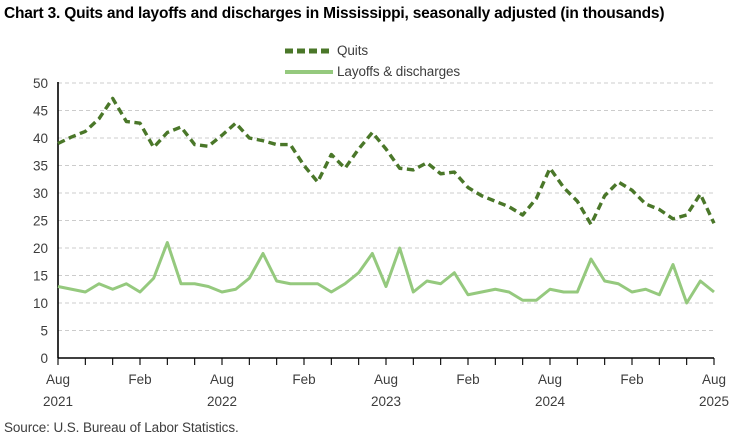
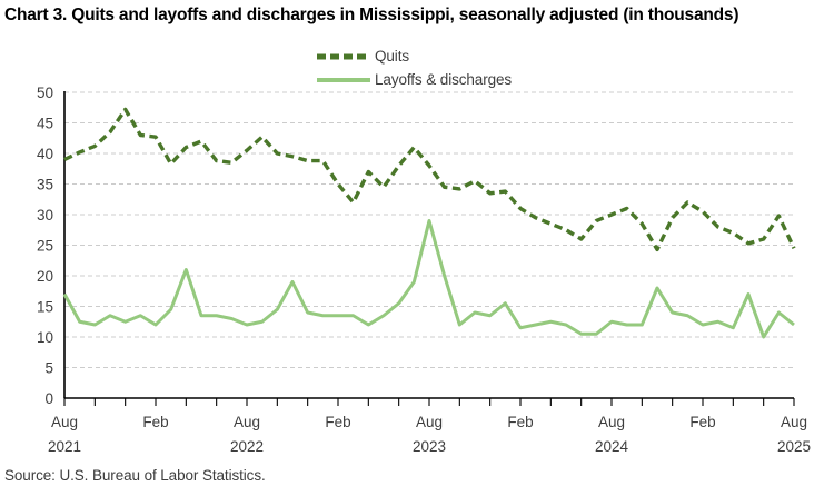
Layoffs & discharges/Aug 2021: 13 -> 17
Layoffs & discharges/Aug 2023: 13 -> 29
Quits/Aug 2024: 34 -> 30
